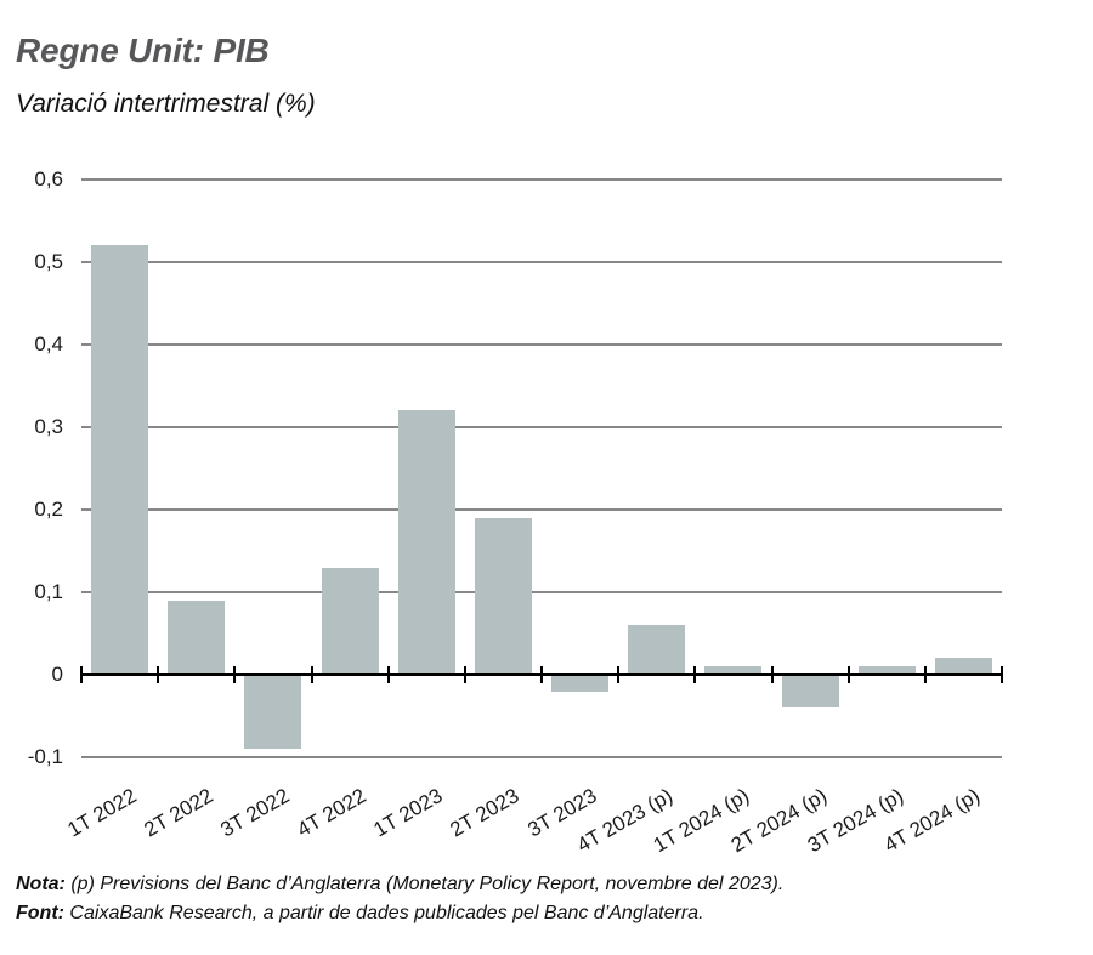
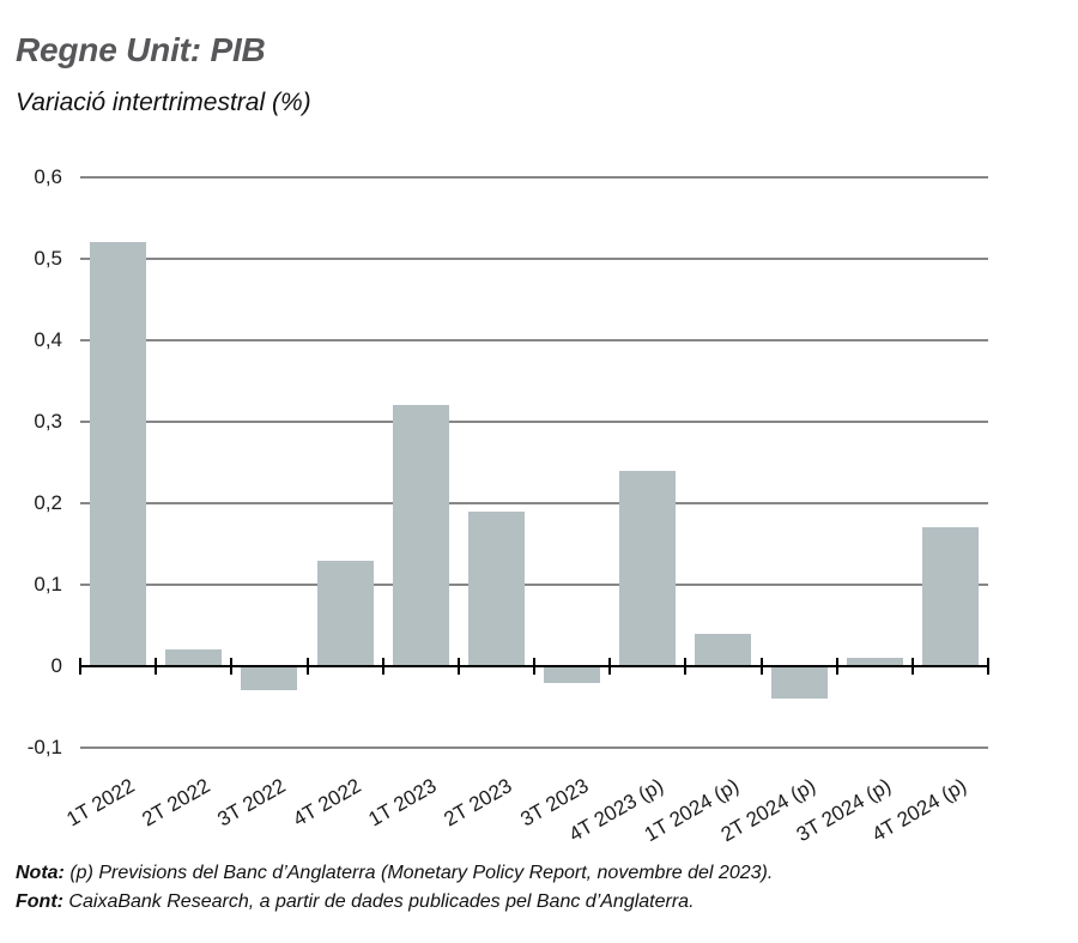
2T 2022: 0,09 -> 0,02
3T 2022: -0,09 -> -0,03
4T 2023 (p): 0,06 -> 0,24
1T 2024 (p): 0,01 -> 0,04
4T 2024 (p): 0,02 -> 0,17
